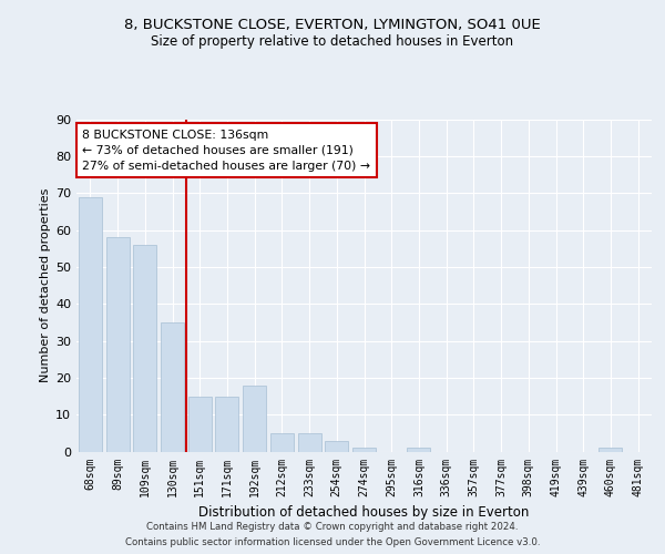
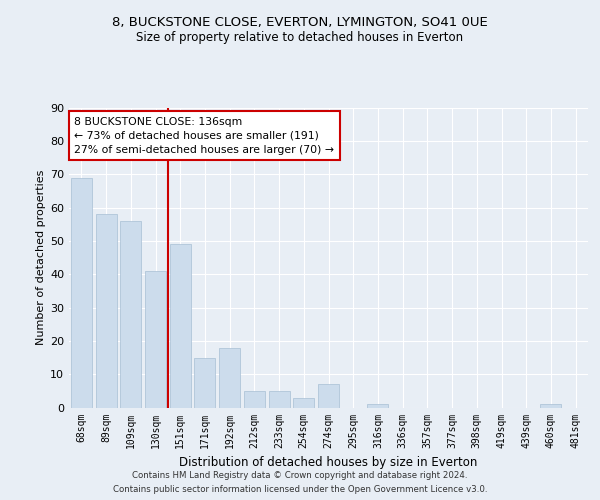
130sqm: 35 -> 41
151sqm: 15 -> 49
274sqm: 1 -> 7
